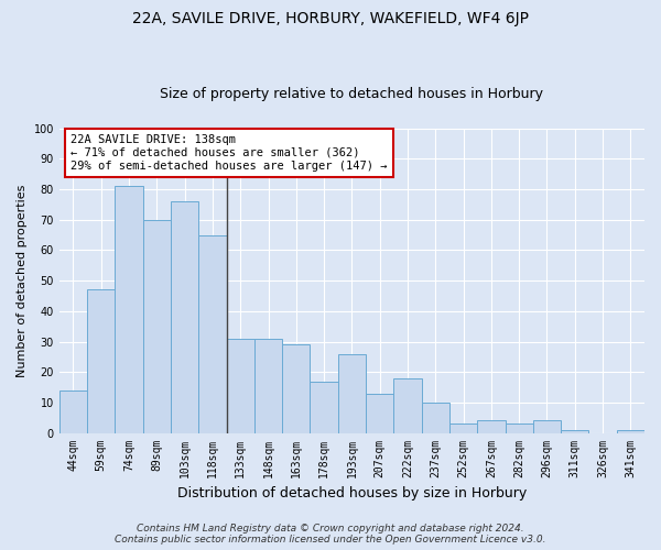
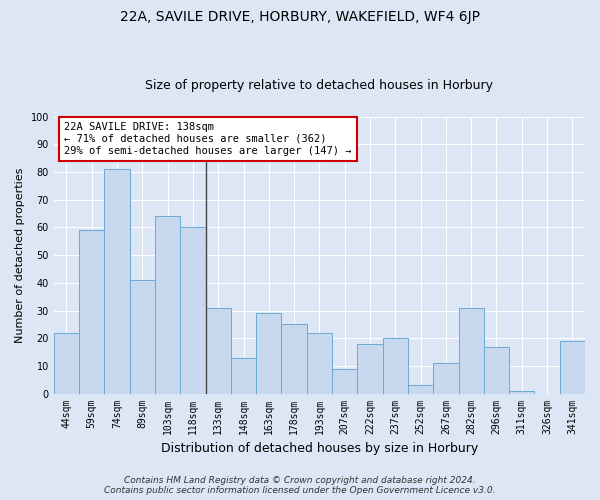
44sqm: 14 -> 22
59sqm: 47 -> 59
89sqm: 70 -> 41
103sqm: 76 -> 64
118sqm: 65 -> 60
148sqm: 31 -> 13
178sqm: 17 -> 25
193sqm: 26 -> 22
207sqm: 13 -> 9
237sqm: 10 -> 20
267sqm: 4 -> 11
282sqm: 3 -> 31
296sqm: 4 -> 17
341sqm: 1 -> 19
